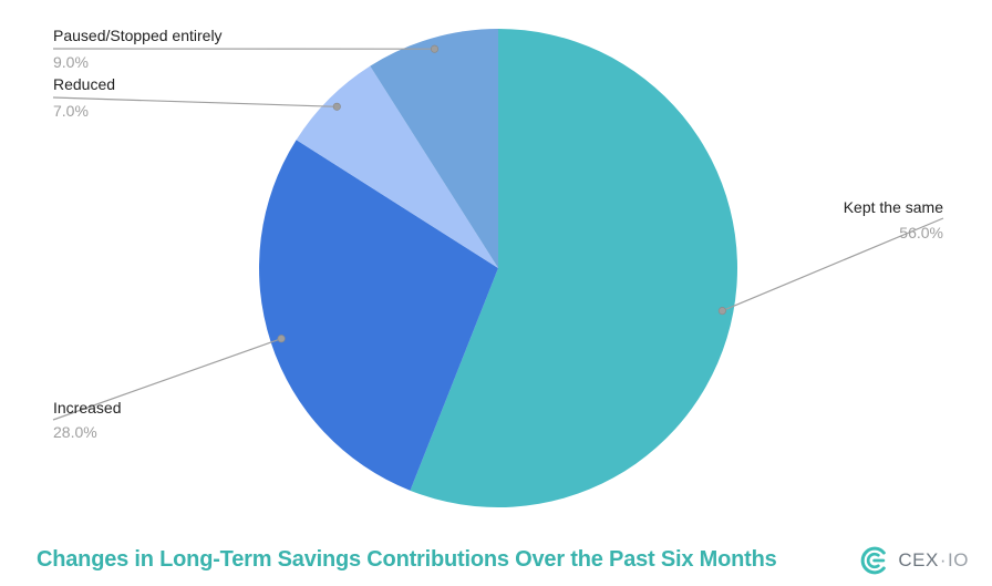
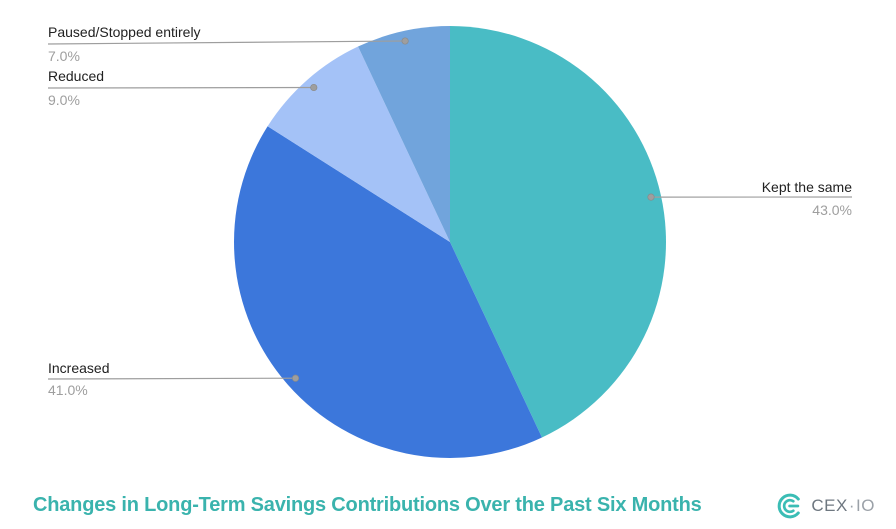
Kept the same: 56.0% -> 43.0%
Increased: 28.0% -> 41.0%
Reduced: 7.0% -> 9.0%
Paused/Stopped entirely: 9.0% -> 7.0%
